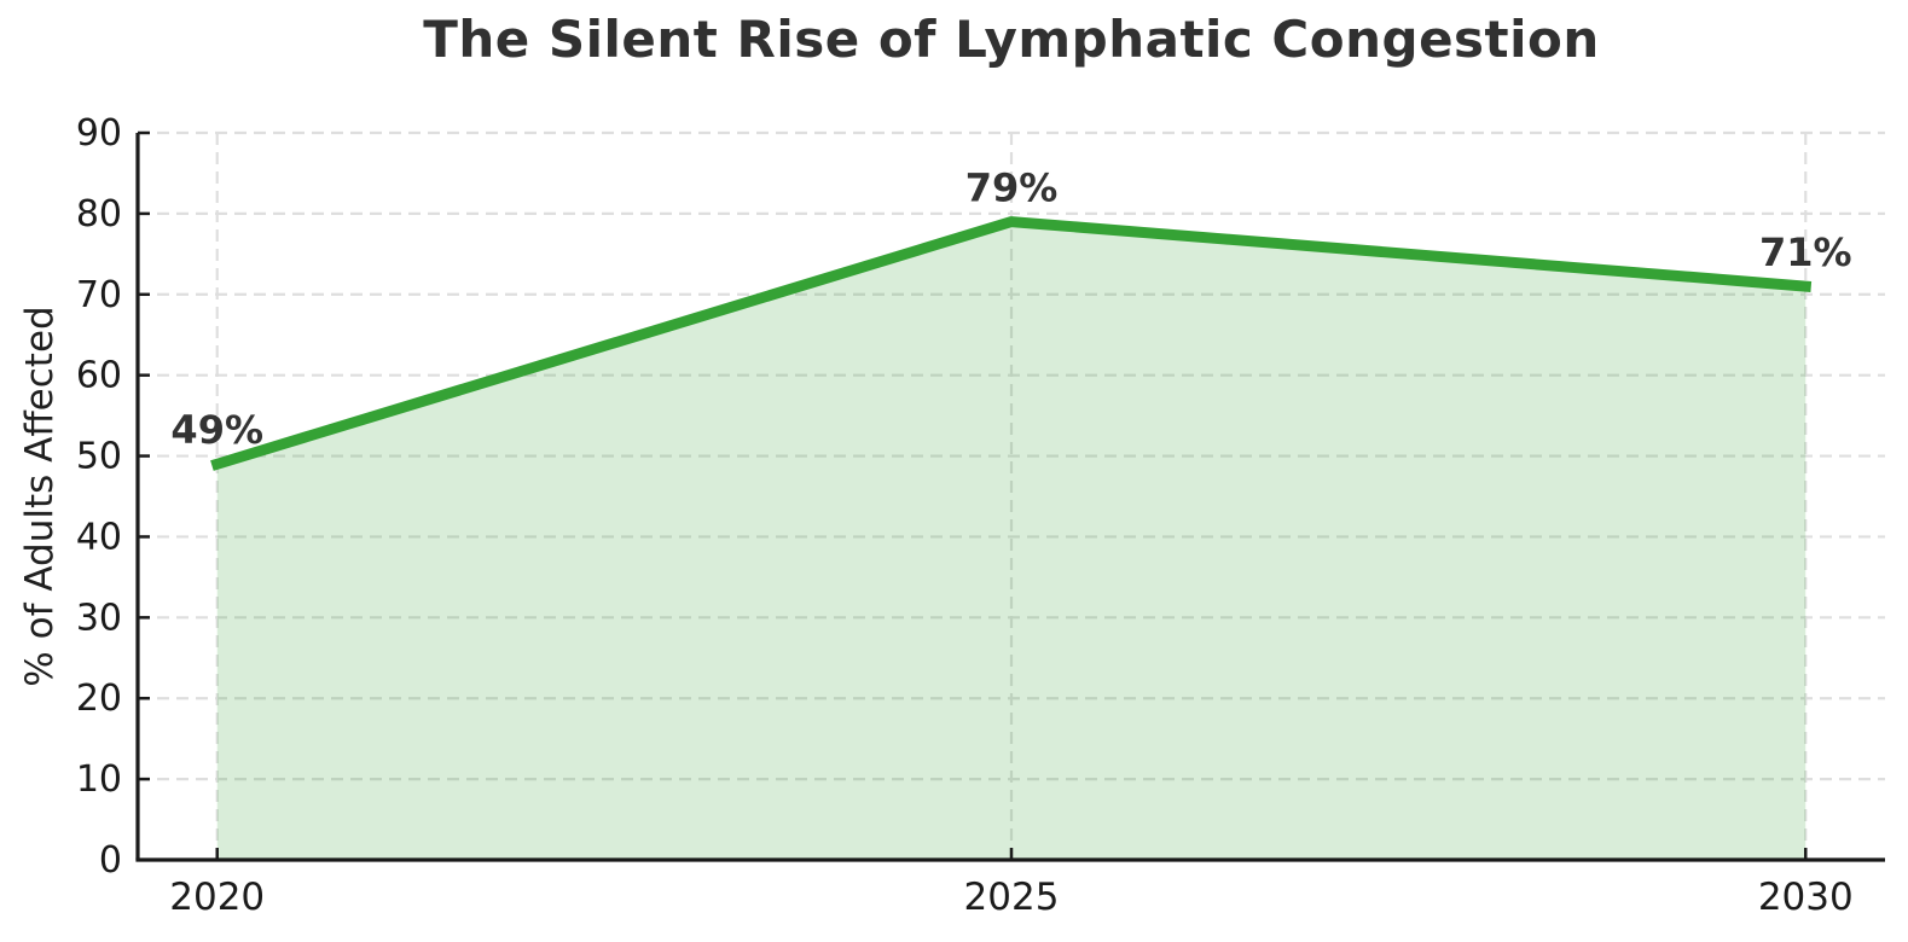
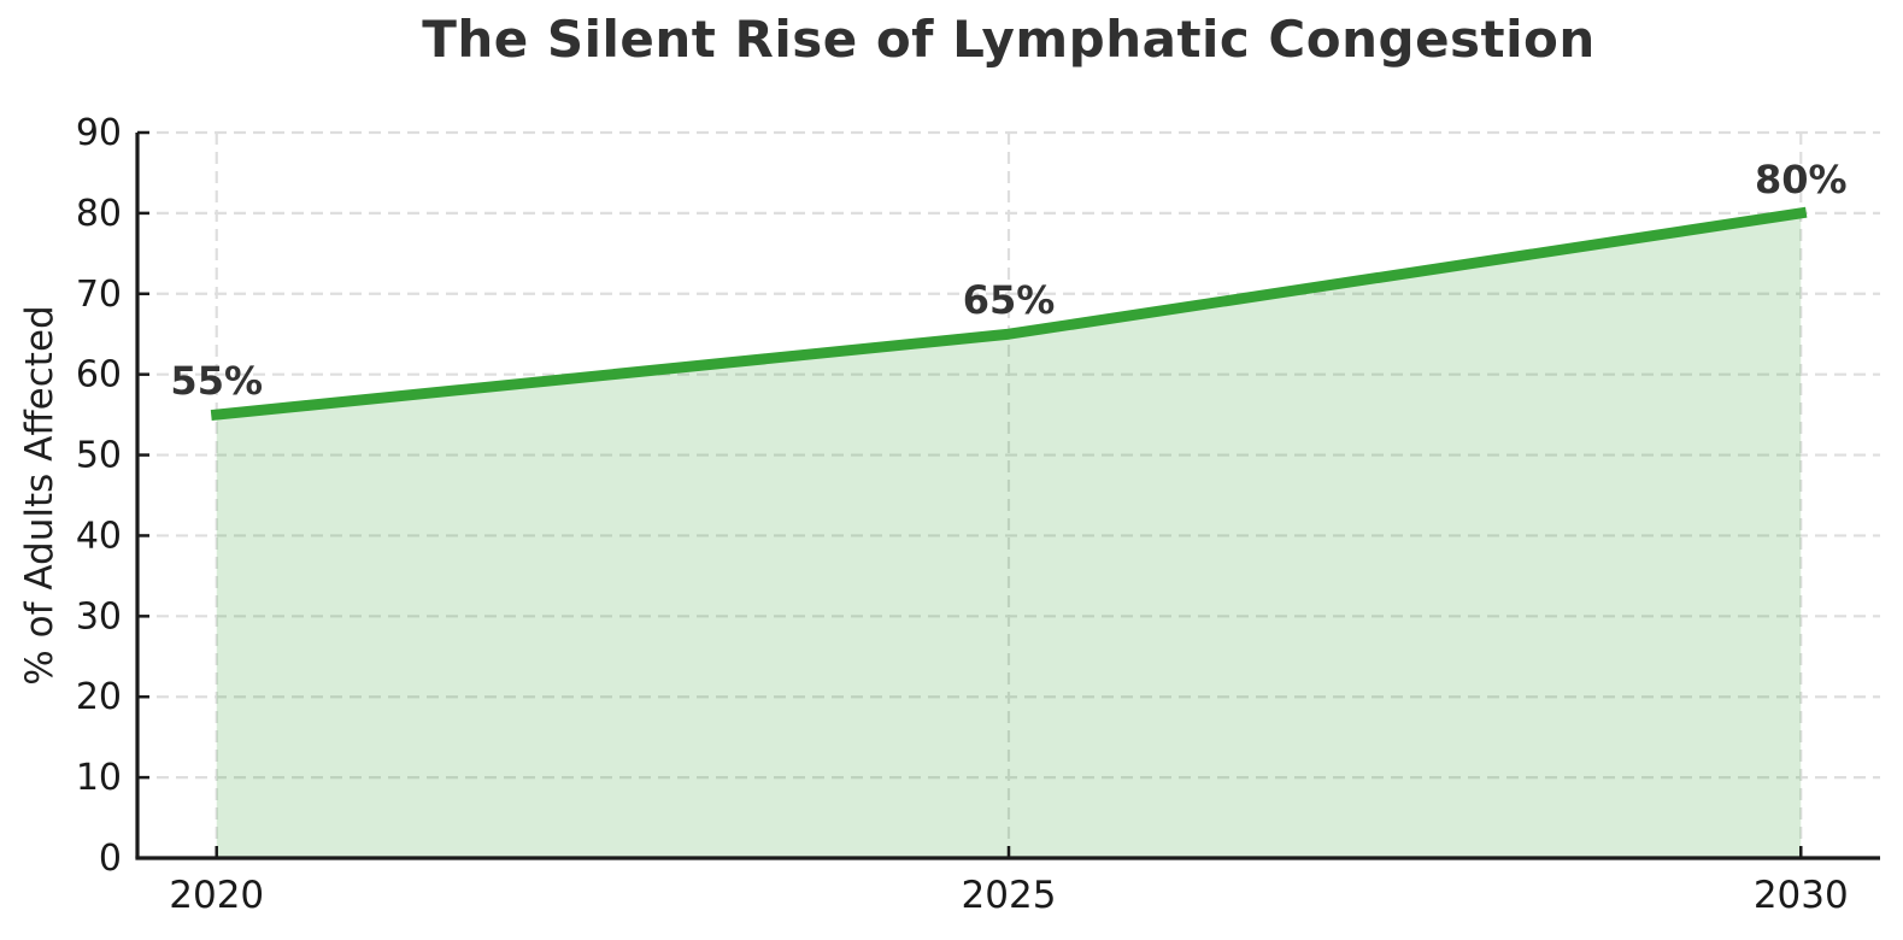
2020: 49% -> 55%
2025: 79% -> 65%
2030: 71% -> 80%
